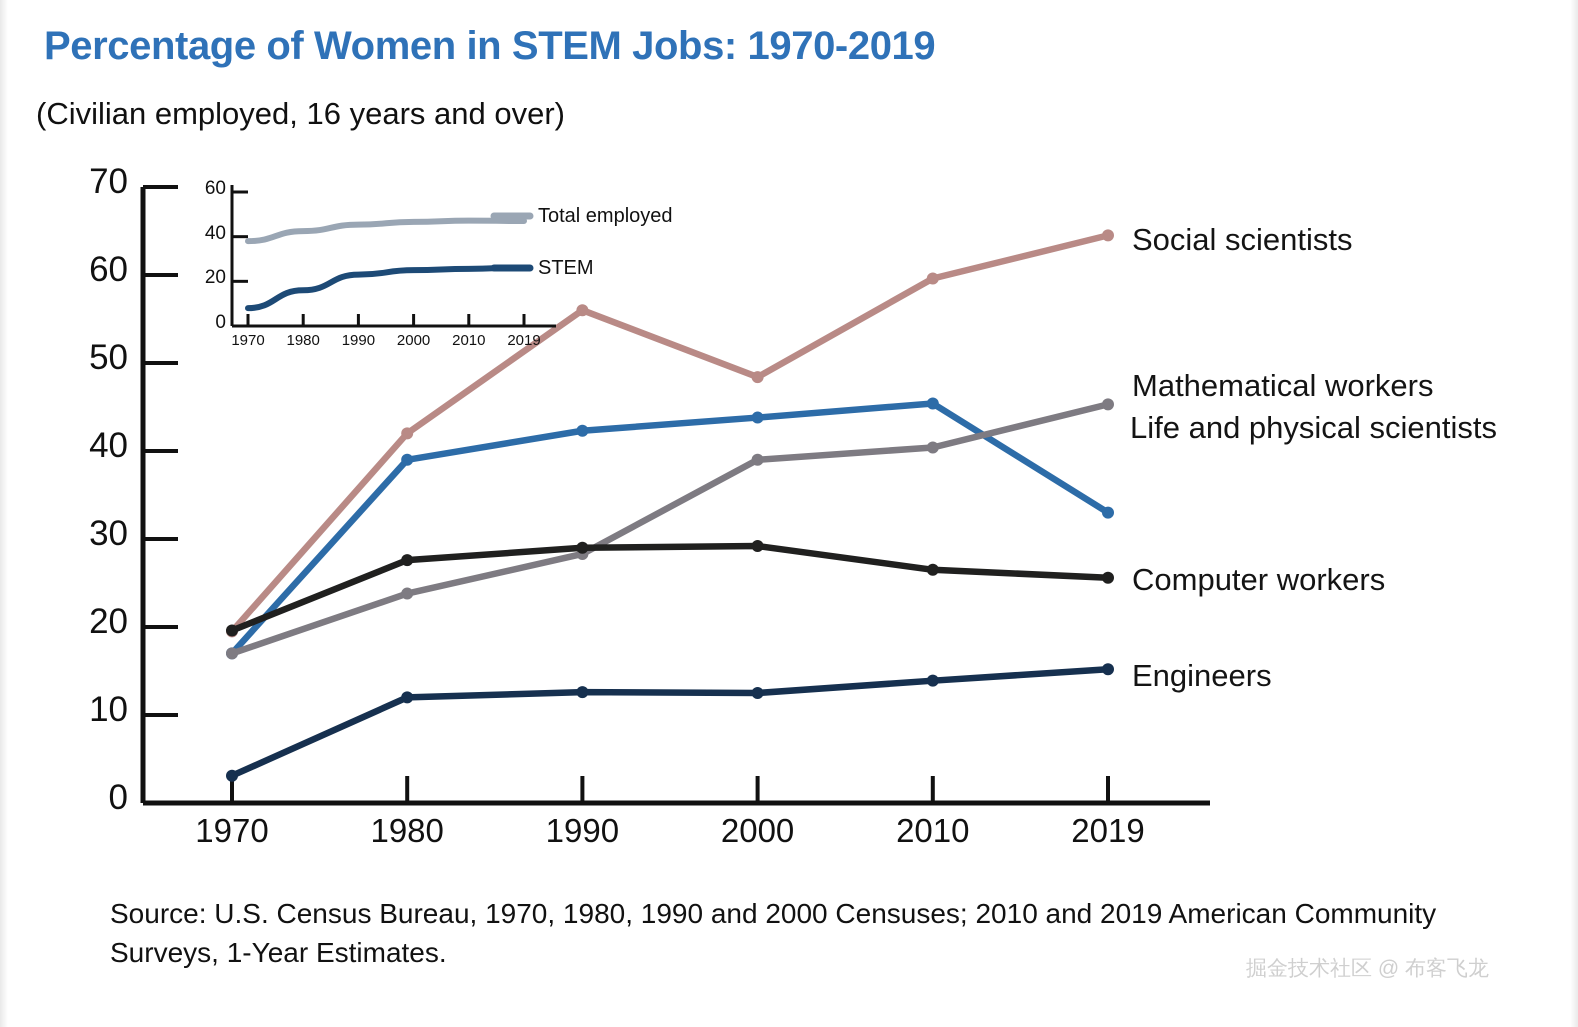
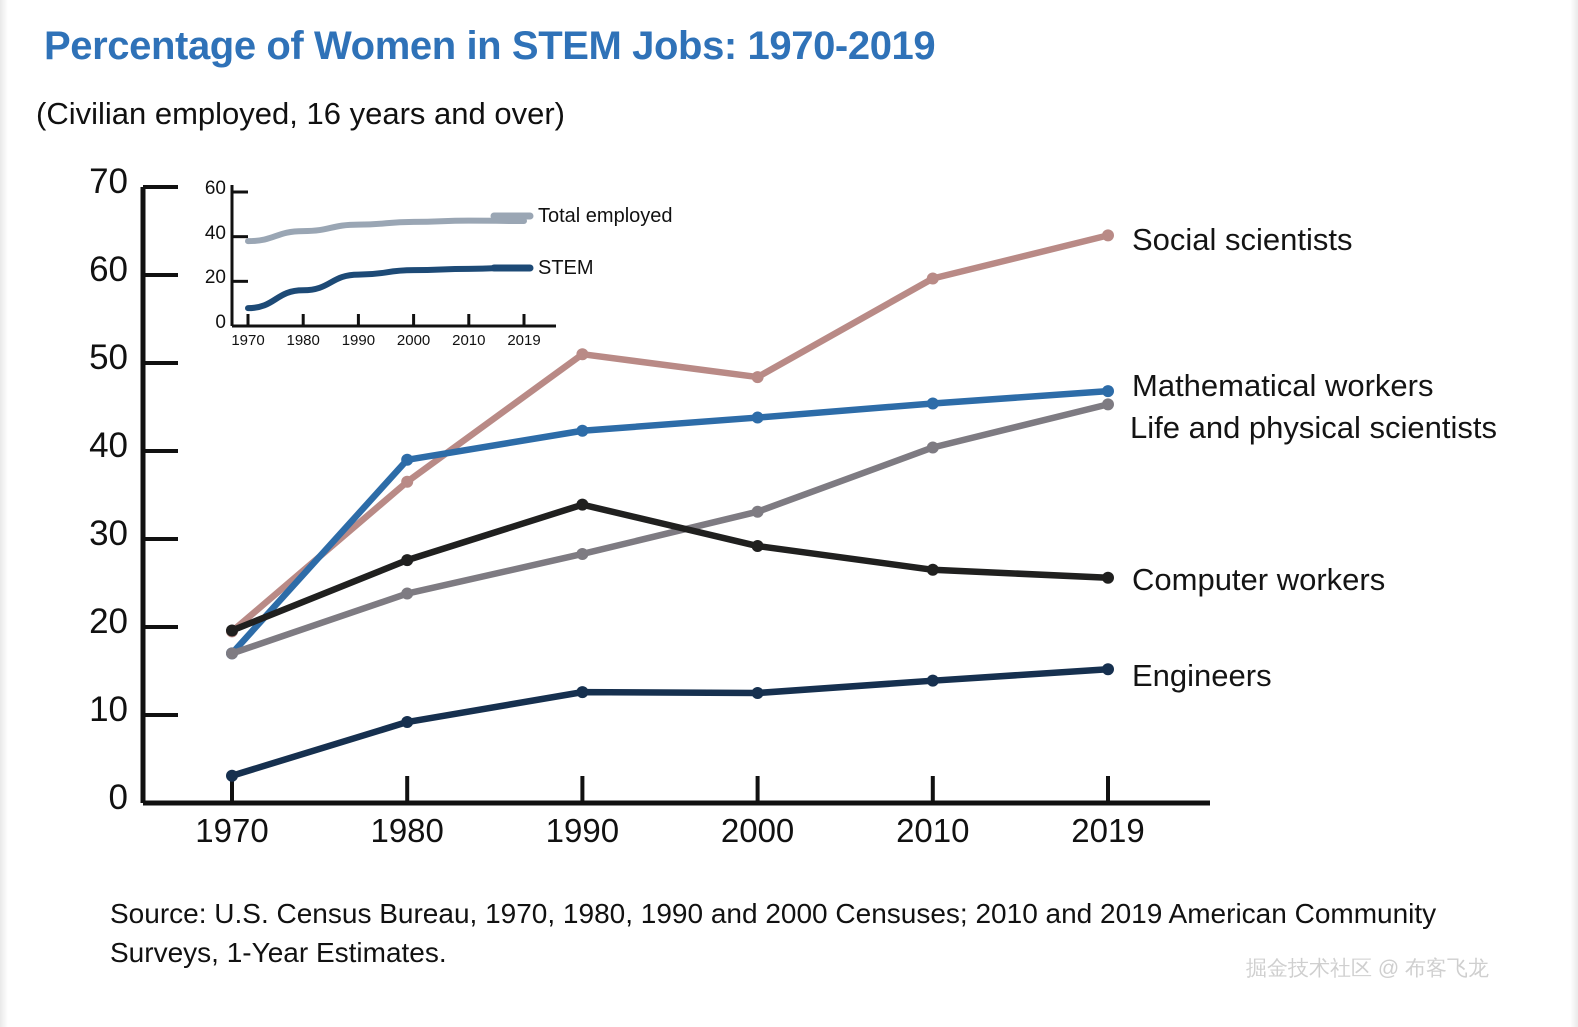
Social scientists/1980: 42 -> 36
Engineers/1980: 12 -> 9
Social scientists/1990: 56 -> 51
Computer workers/1990: 29 -> 34
Life and physical scientists/2000: 39 -> 33
Mathematical workers/2019: 33 -> 47
